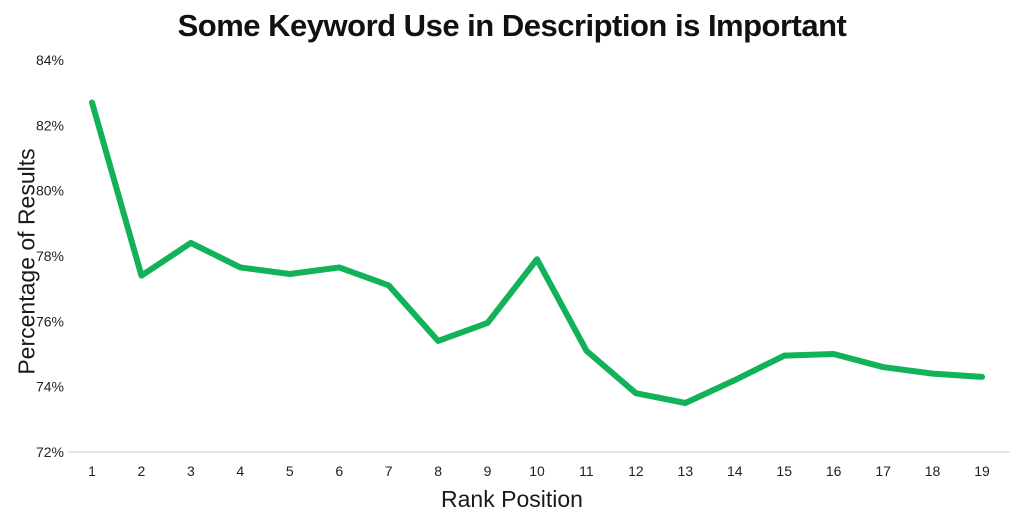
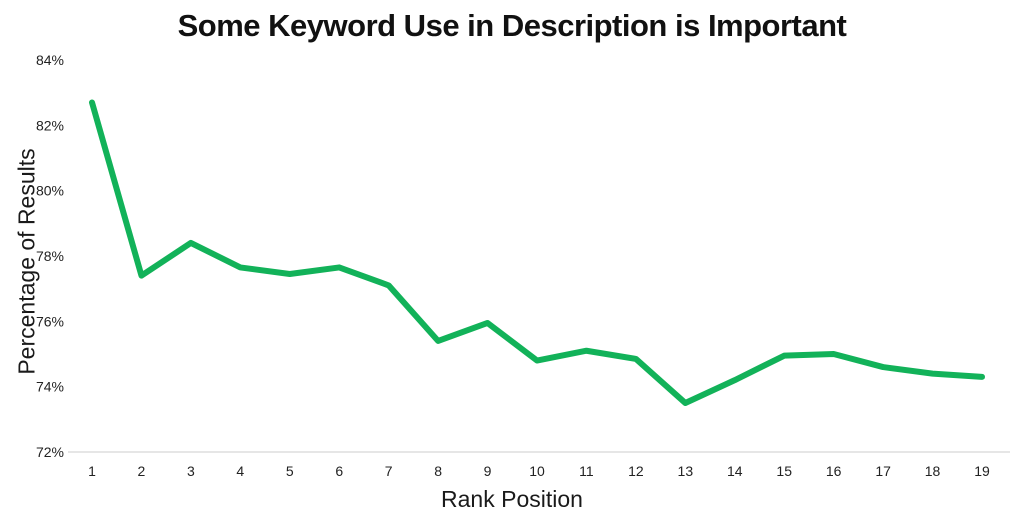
10: 77.9% -> 74.8%
12: 73.8% -> 74.8%
